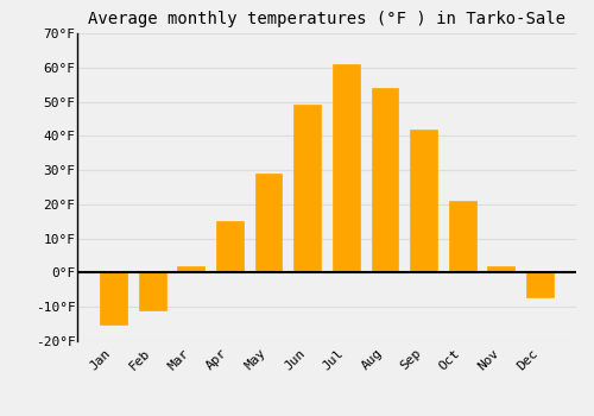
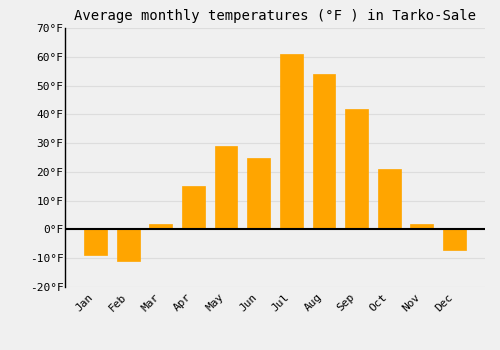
Jan: -15°F -> -9°F
Jun: 49°F -> 25°F
